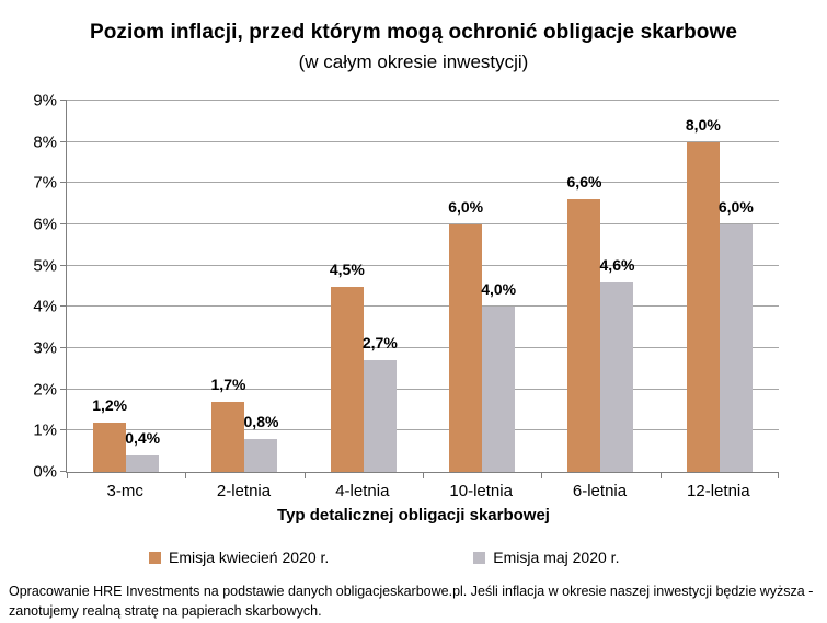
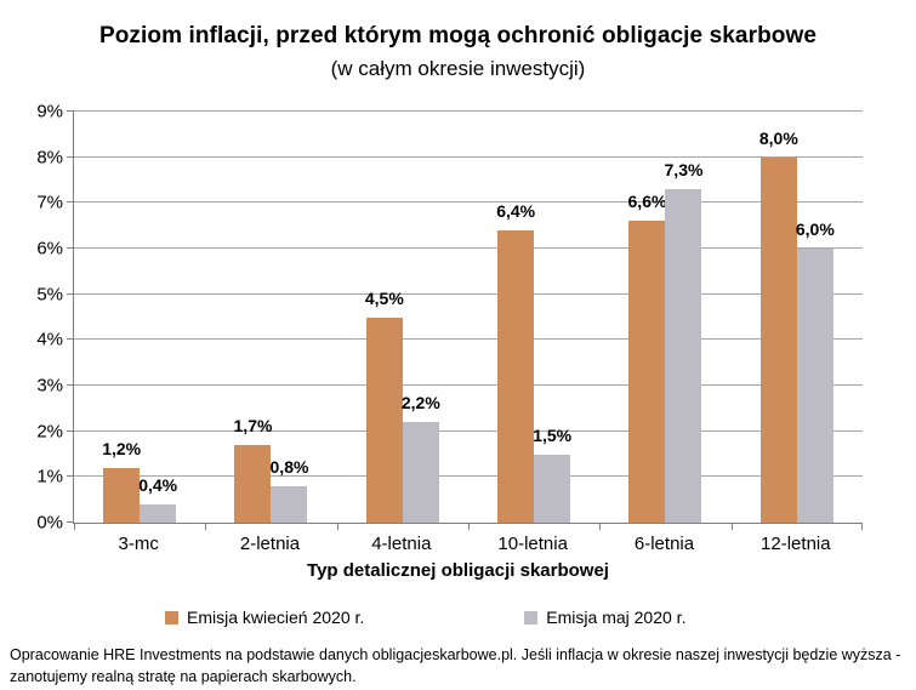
Emisja maj 2020 r./4-letnia: 2,7% -> 2,2%
Emisja kwiecień 2020 r./10-letnia: 6,0% -> 6,4%
Emisja maj 2020 r./10-letnia: 4,0% -> 1,5%
Emisja maj 2020 r./6-letnia: 4,6% -> 7,3%
